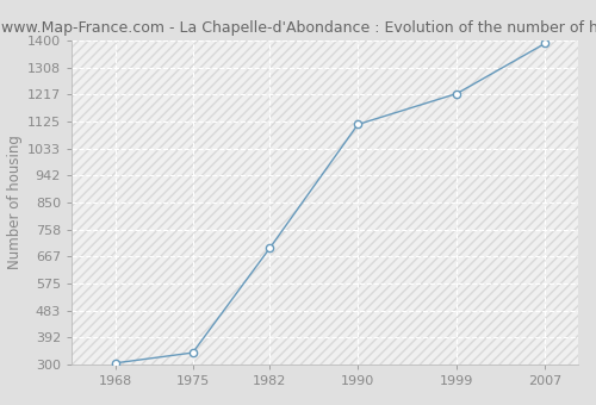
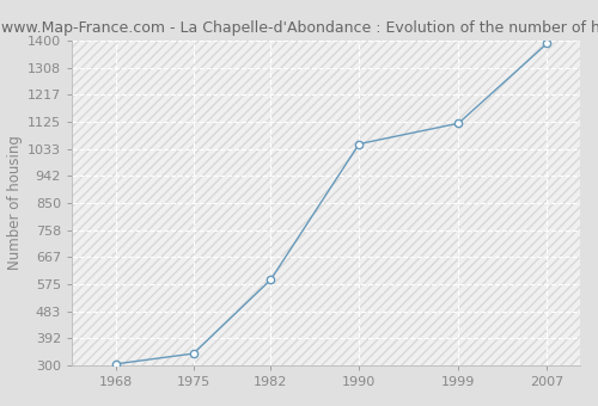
1982: 695 -> 590
1990: 1115 -> 1050
1999: 1220 -> 1120
